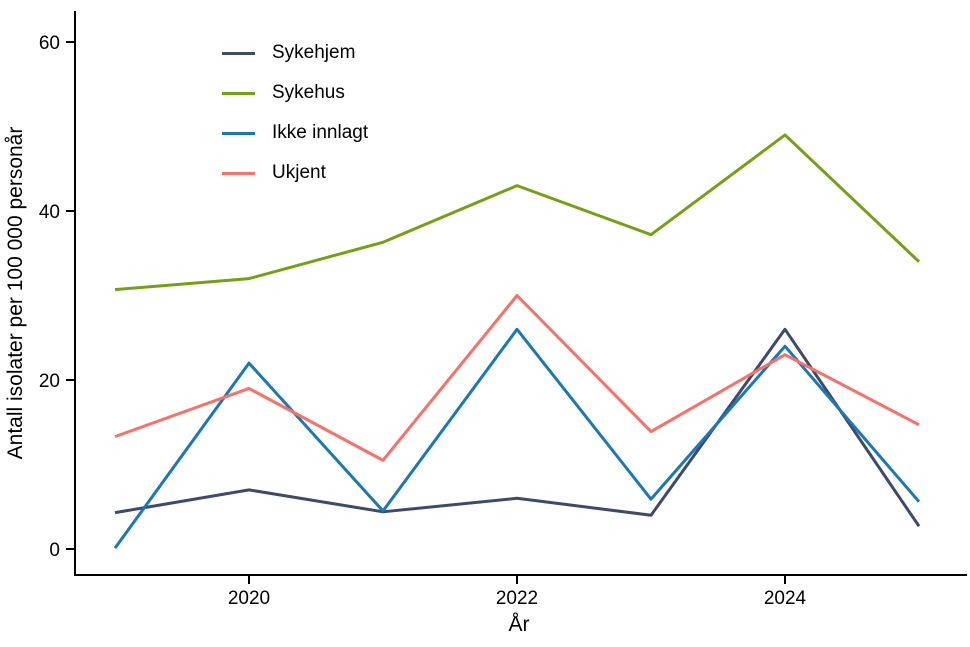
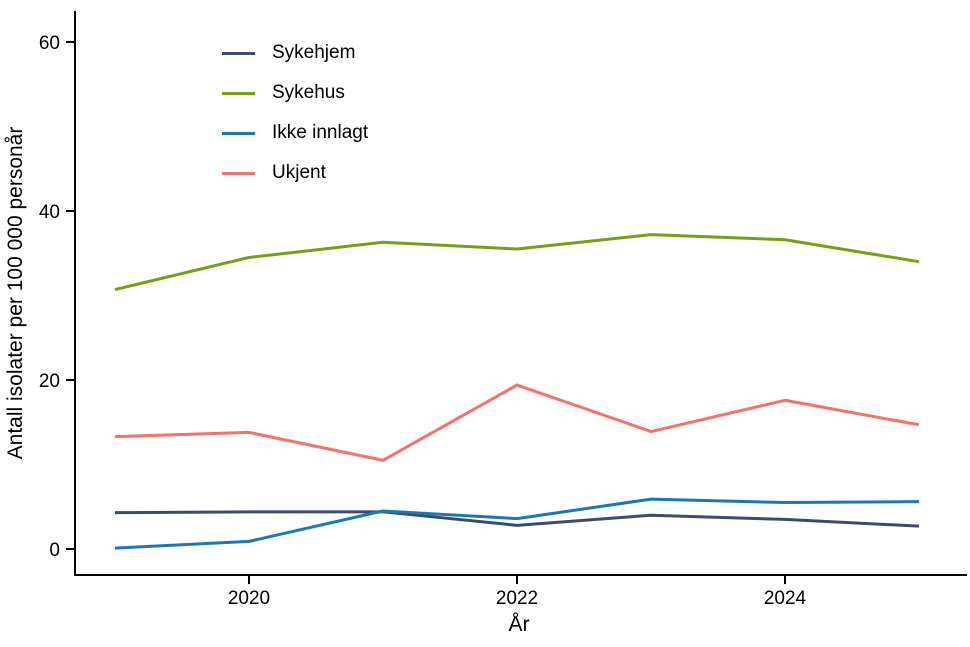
Sykehjem/2020: 7 -> 4
Sykehus/2020: 32 -> 34
Ikke innlagt/2020: 22 -> 1
Ukjent/2020: 19 -> 14
Sykehjem/2022: 6 -> 3
Sykehus/2022: 43 -> 36
Ikke innlagt/2022: 26 -> 4
Ukjent/2022: 30 -> 19
Sykehjem/2024: 26 -> 4
Sykehus/2024: 49 -> 37
Ikke innlagt/2024: 24 -> 6
Ukjent/2024: 23 -> 18
